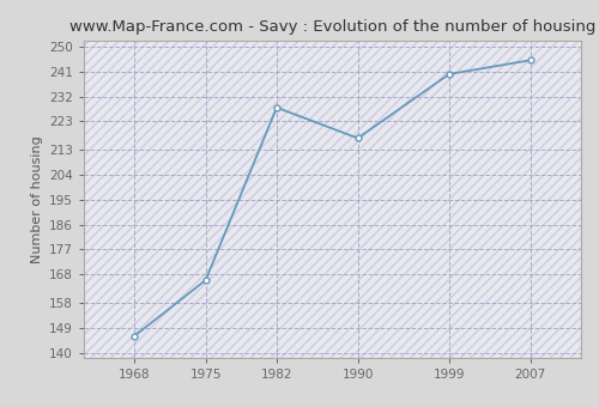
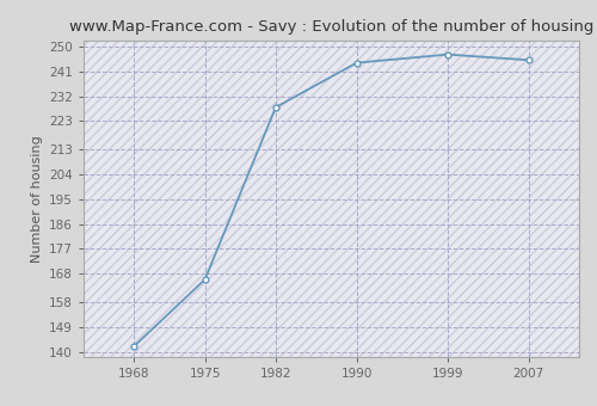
1968: 146 -> 142
1990: 217 -> 244
1999: 240 -> 247
